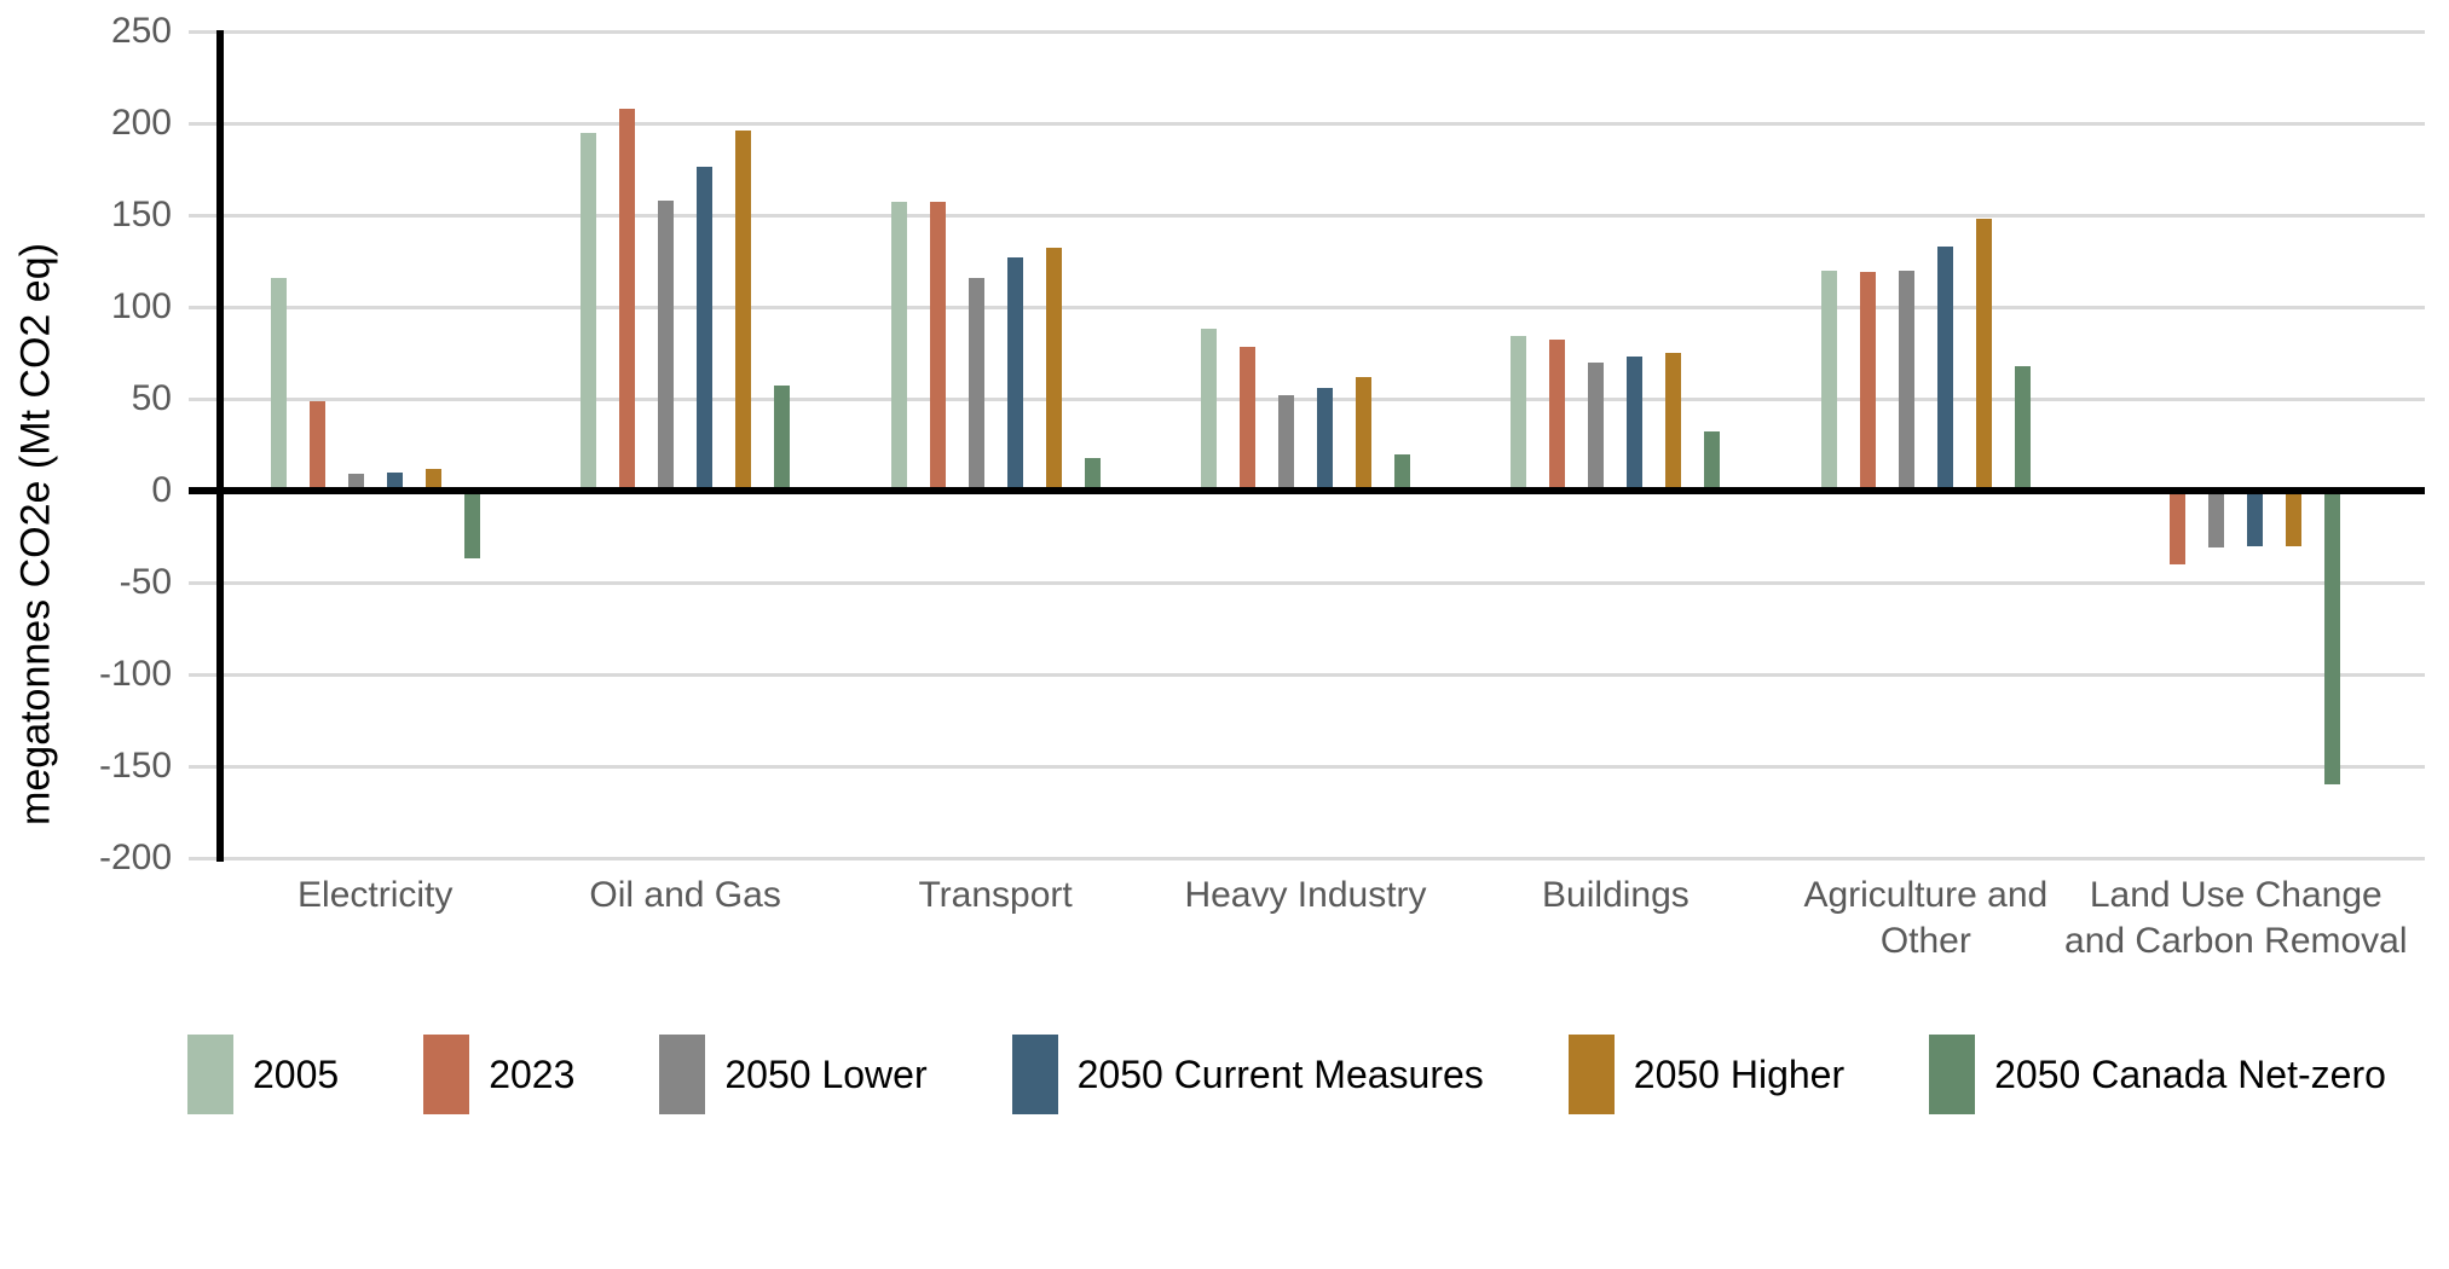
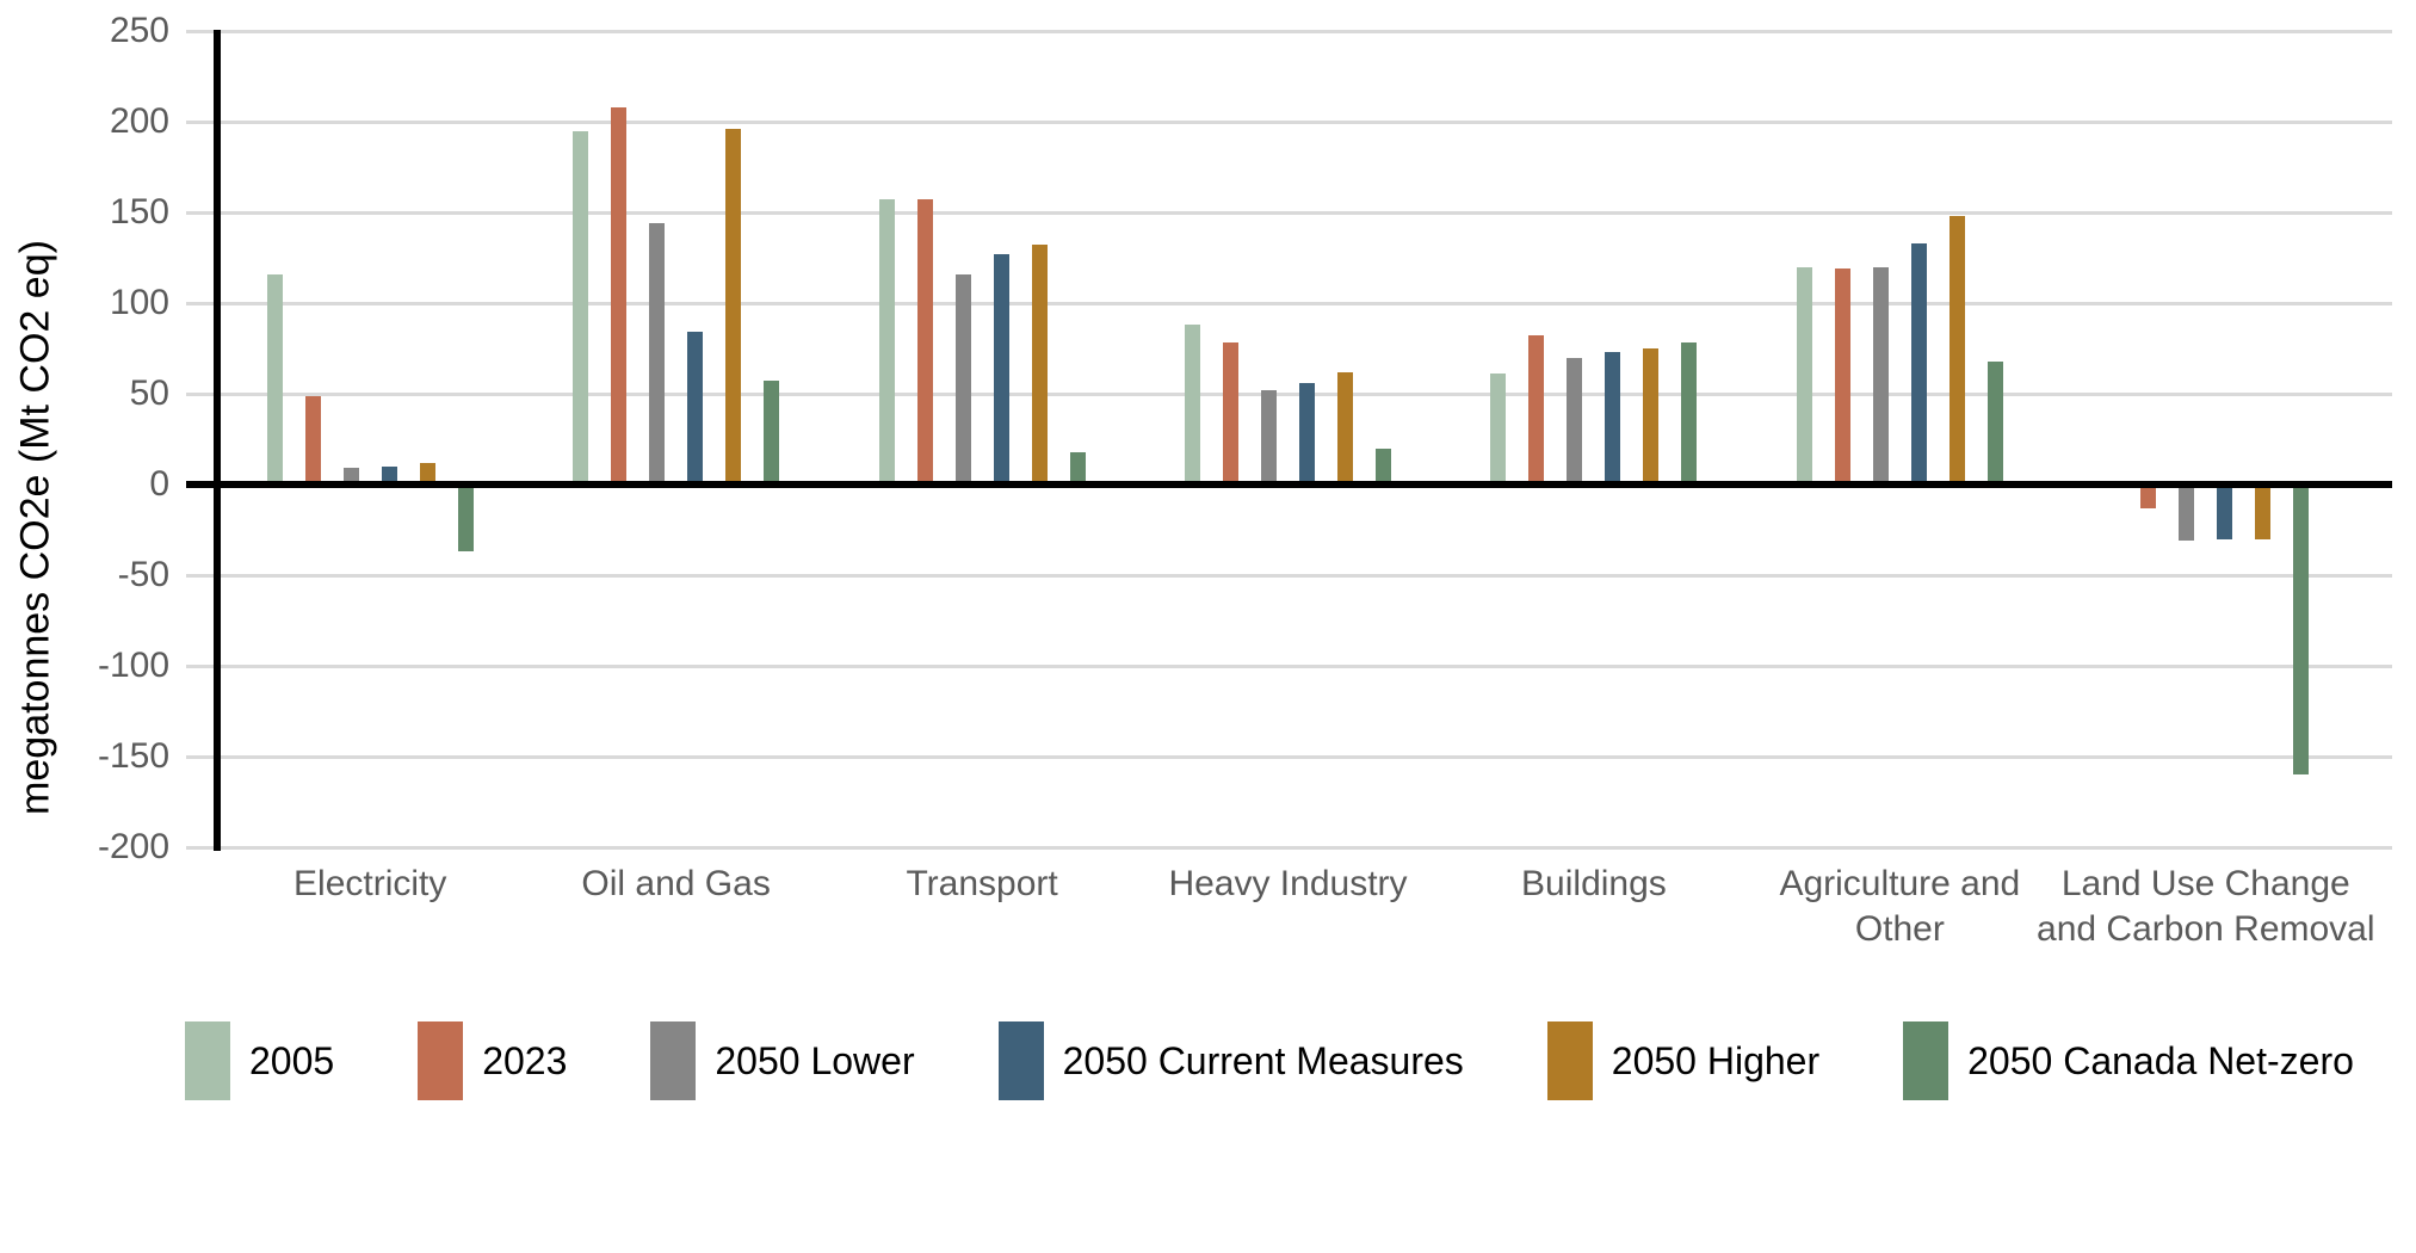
2050 Lower/Oil and Gas: 158 -> 144
2050 Current Measures/Oil and Gas: 176 -> 84
2005/Buildings: 84 -> 61
2050 Canada Net-zero/Buildings: 32 -> 78
2023/Land Use Change and Carbon Removal: -40 -> -13
